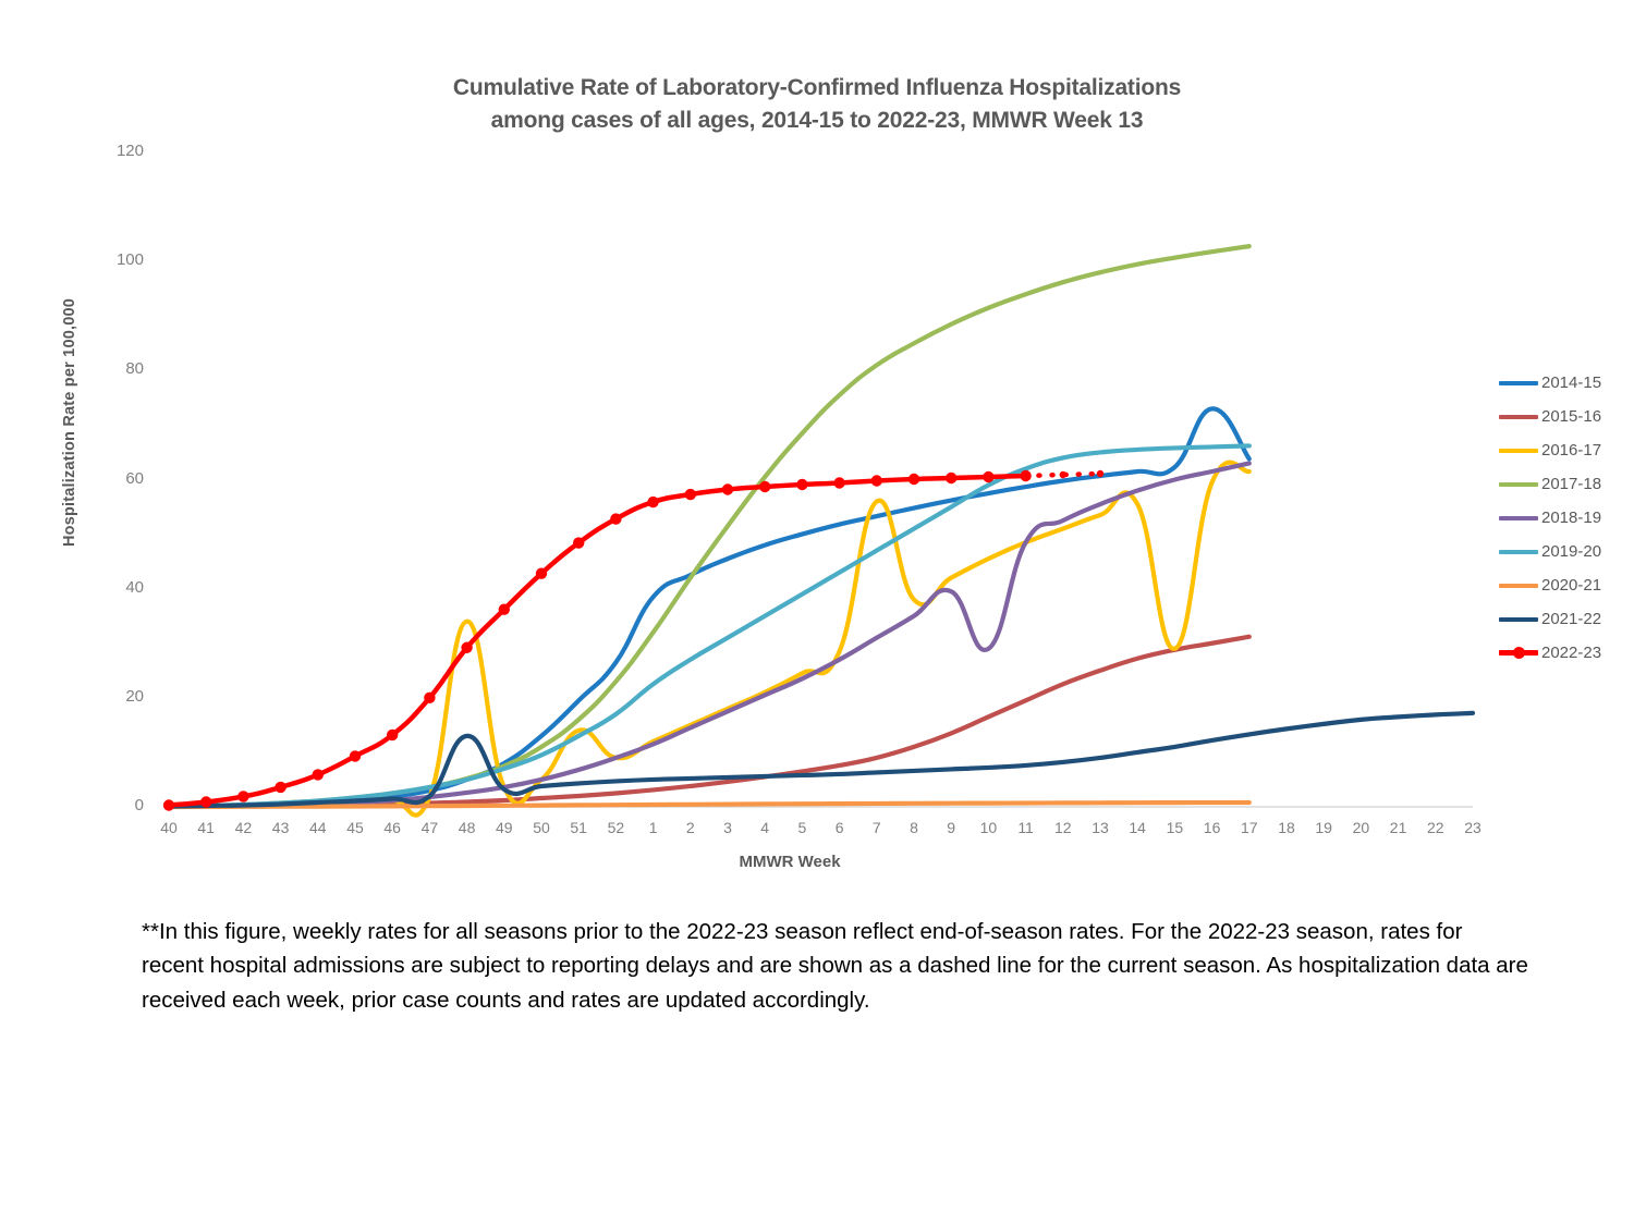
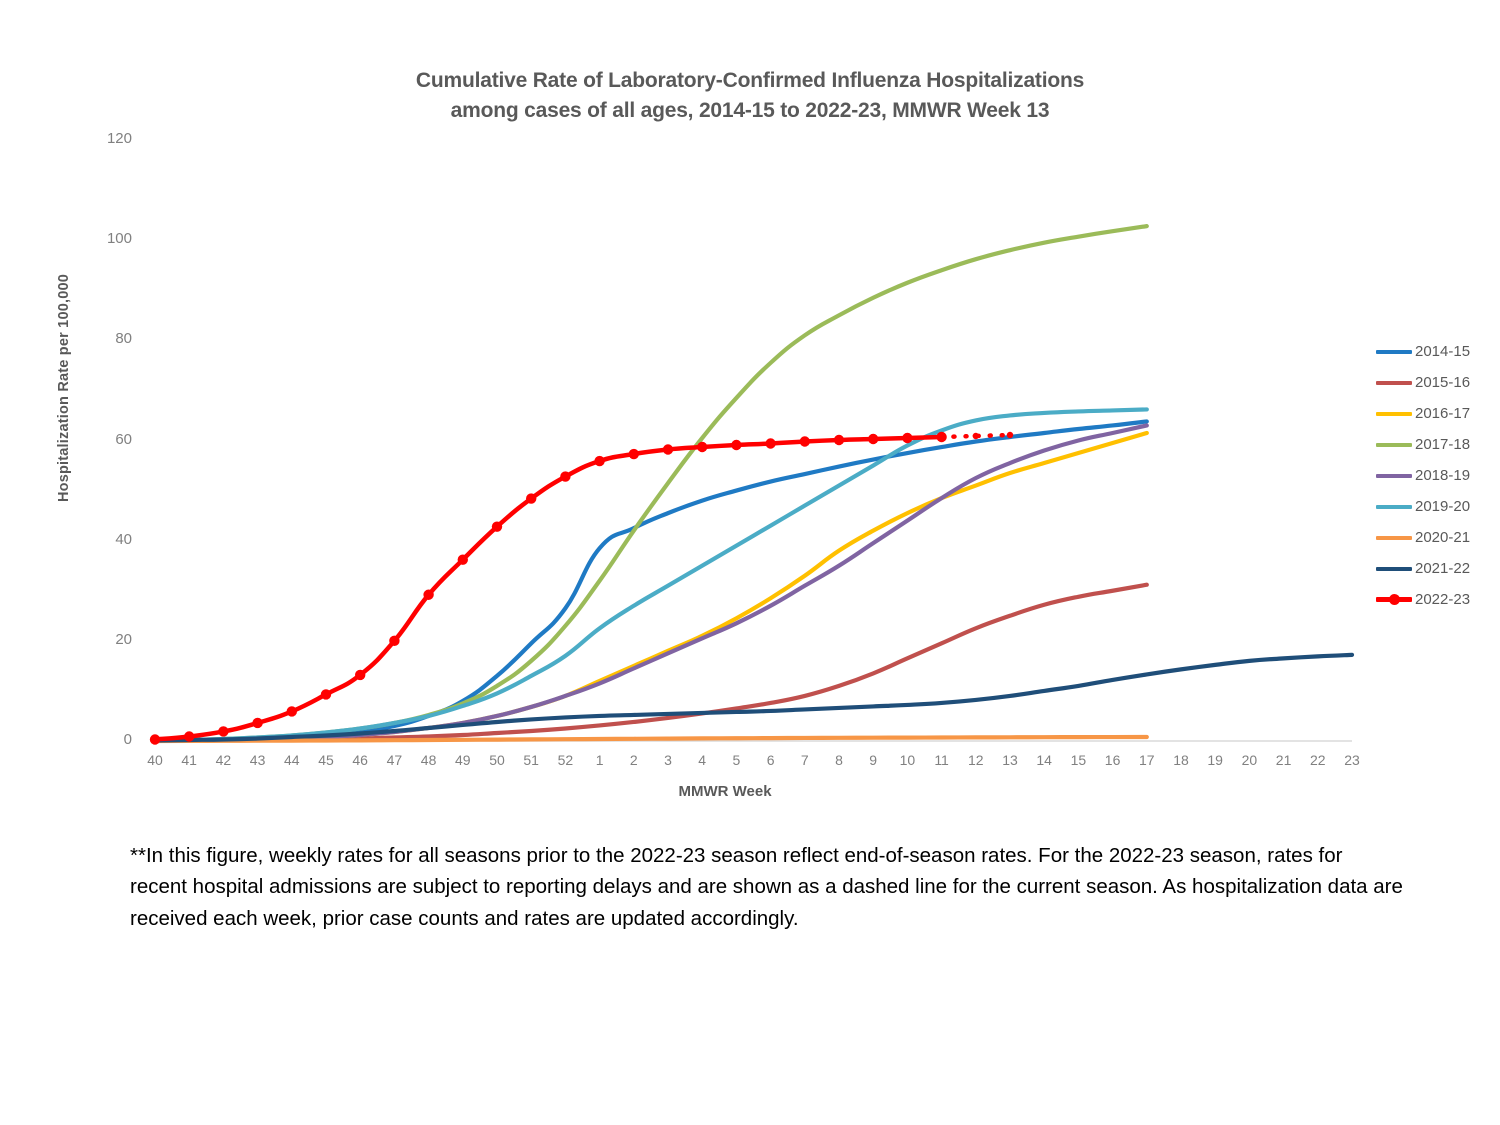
2016-17/48: 34 -> 3
2021-22/48: 13 -> 3
2016-17/51: 14 -> 7
2016-17/7: 56 -> 33
2018-19/10: 29 -> 44
2016-17/15: 29 -> 58
2014-15/16: 73 -> 63
